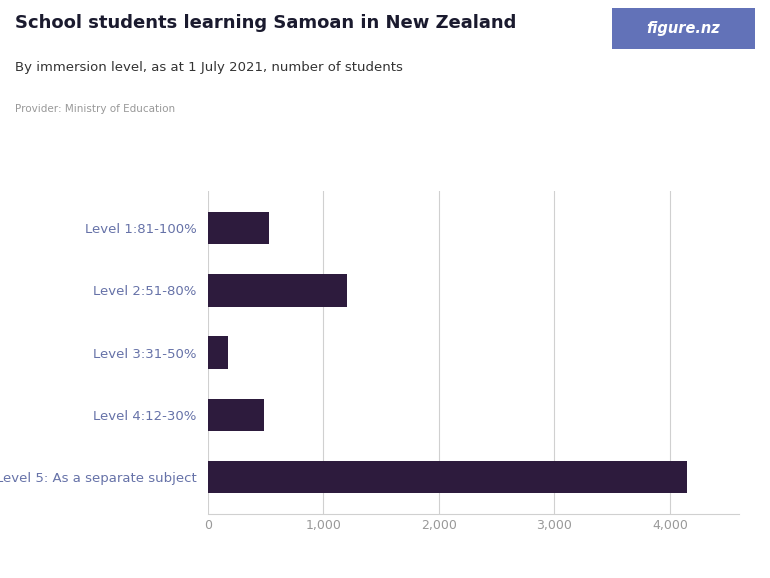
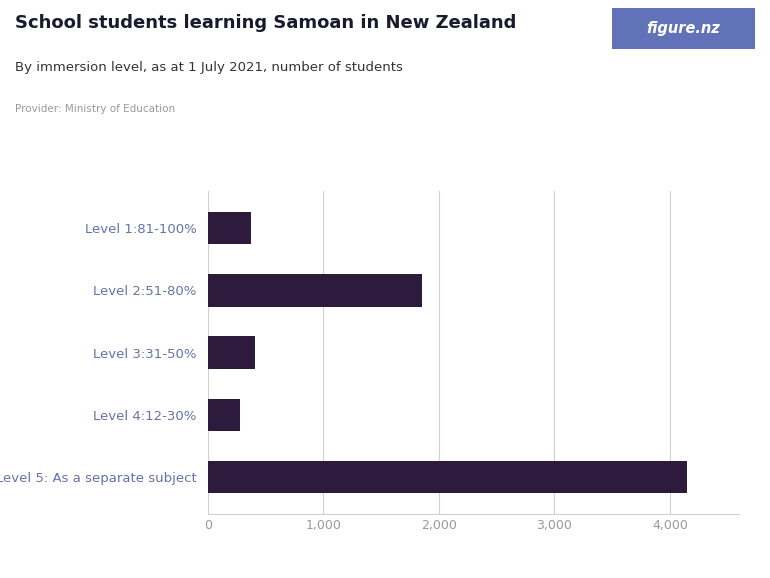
Level 1:81-100%: 530 -> 370
Level 2:51-80%: 1,200 -> 1,850
Level 3:31-50%: 180 -> 410
Level 4:12-30%: 490 -> 280
